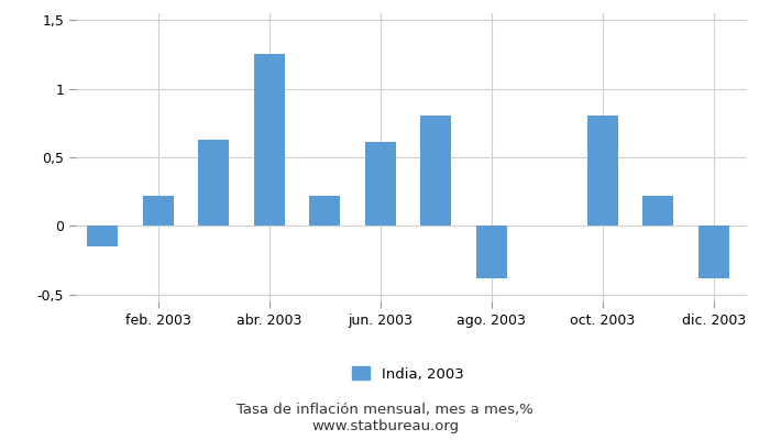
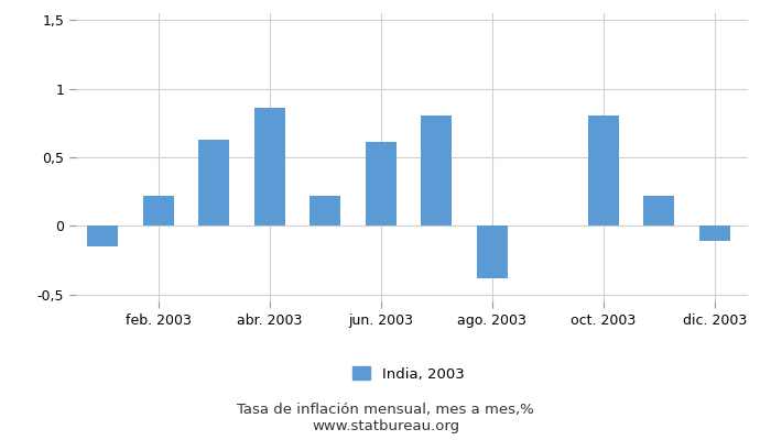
abr. 2003: 1,25 -> 0,86
dic. 2003: -0,38 -> -0,11
